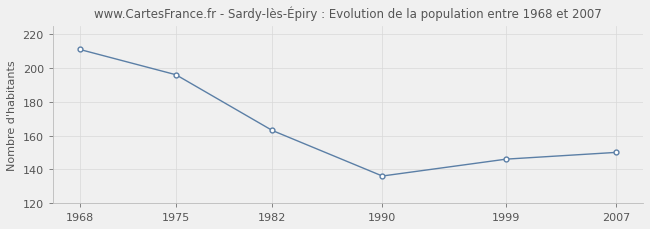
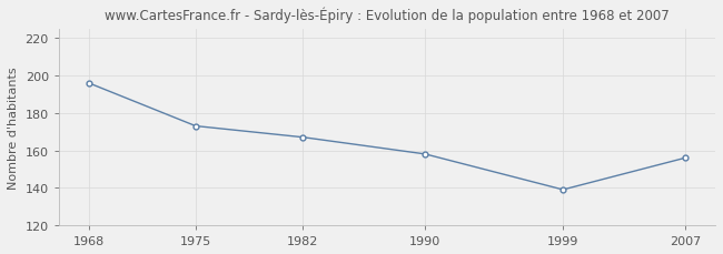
1968: 211 -> 196
1975: 196 -> 173
1982: 163 -> 167
1990: 136 -> 158
1999: 146 -> 139
2007: 150 -> 156
